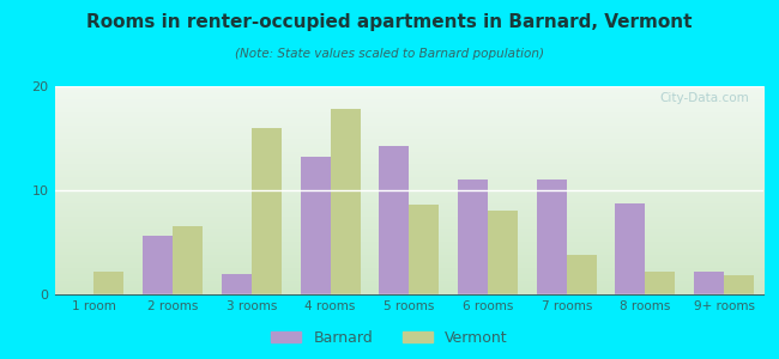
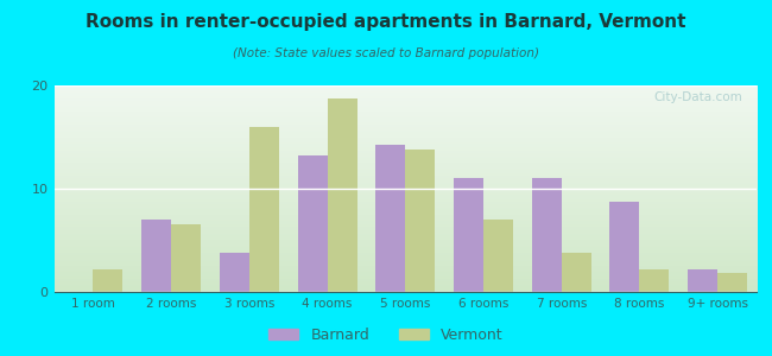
Barnard/2 rooms: 5.6 -> 7.0
Barnard/3 rooms: 2.0 -> 3.8
Vermont/4 rooms: 17.8 -> 18.7
Vermont/5 rooms: 8.6 -> 13.8
Vermont/6 rooms: 8.0 -> 7.0
